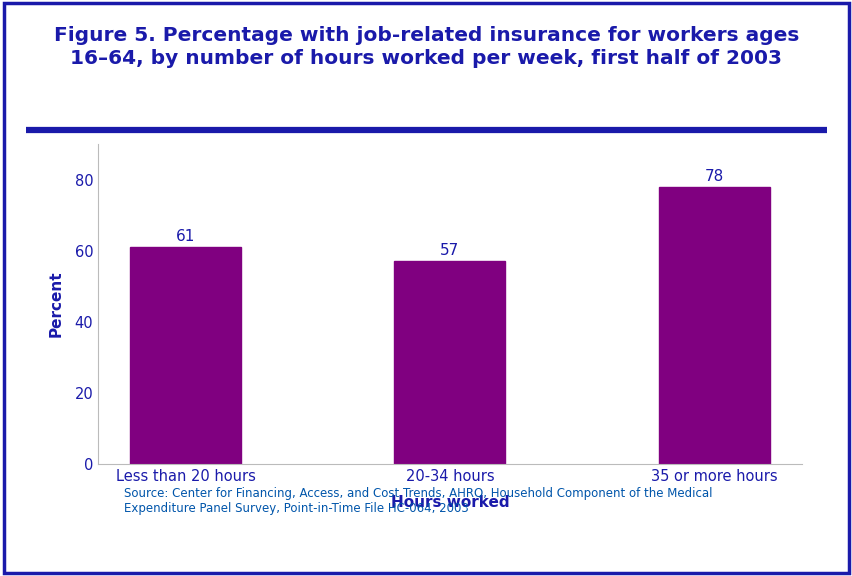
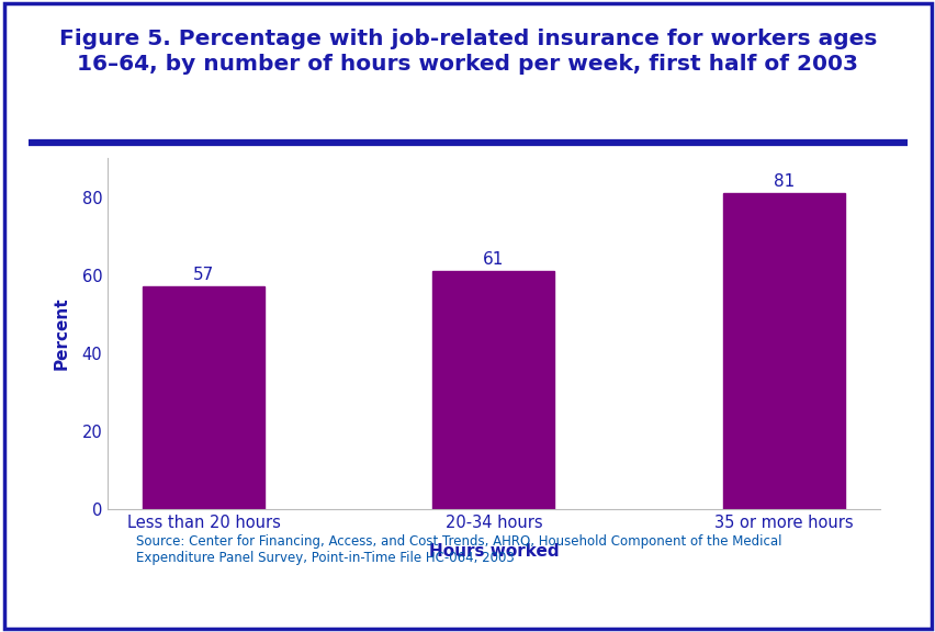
Less than 20 hours: 61 -> 57
20-34 hours: 57 -> 61
35 or more hours: 78 -> 81
